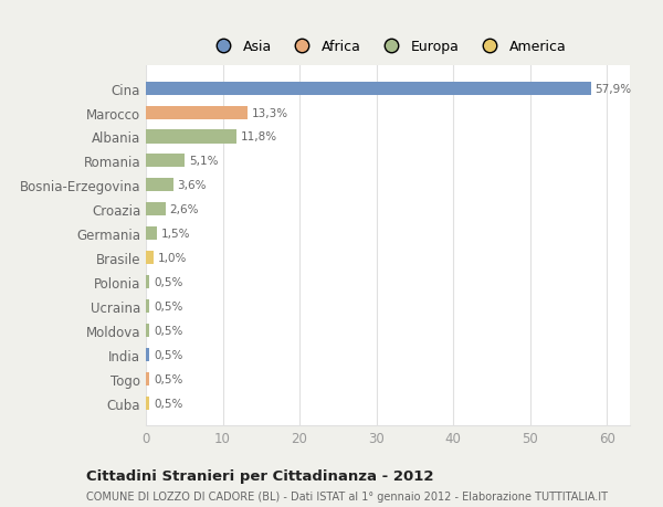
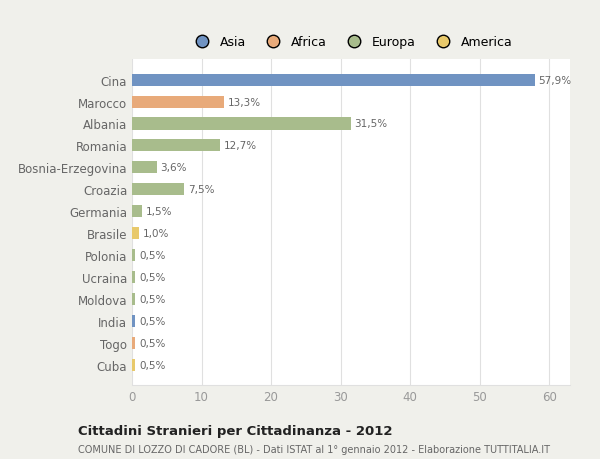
Albania: 11,8% -> 31,5%
Romania: 5,1% -> 12,7%
Croazia: 2,6% -> 7,5%
